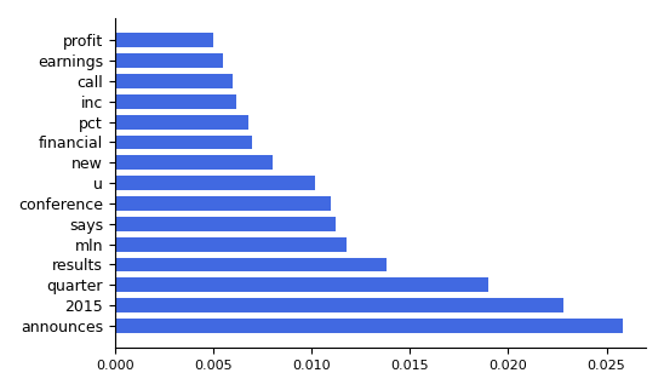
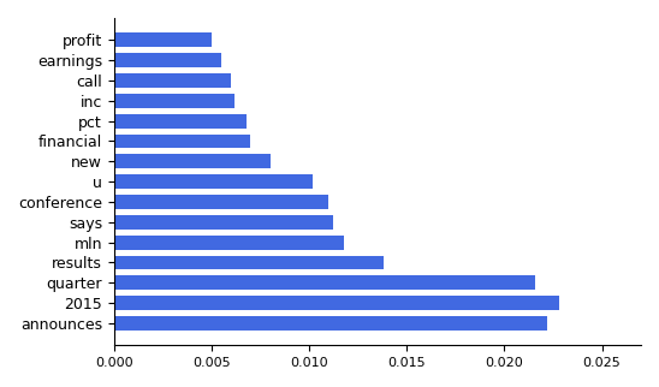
quarter: 0.0190 -> 0.0216
announces: 0.0258 -> 0.0222
